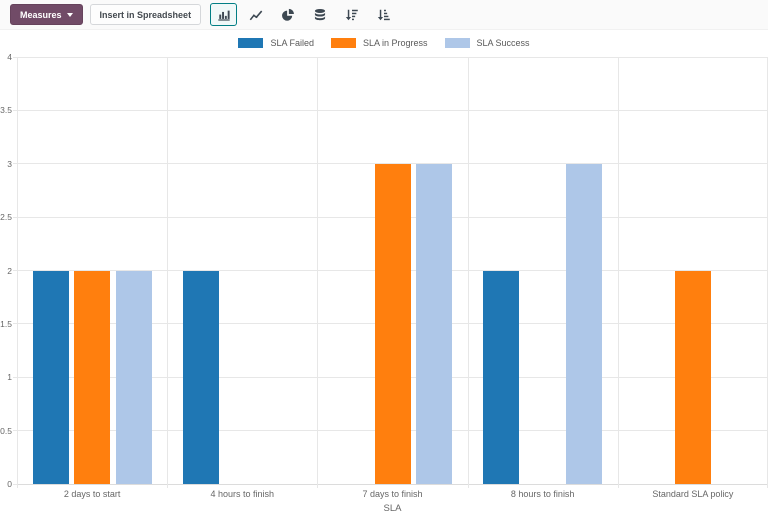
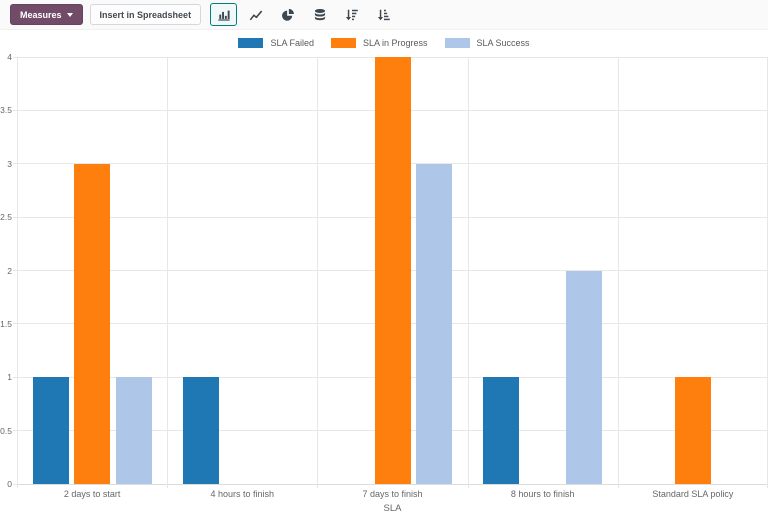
SLA Failed/2 days to start: 2 -> 1
SLA in Progress/2 days to start: 2 -> 3
SLA Success/2 days to start: 2 -> 1
SLA Failed/4 hours to finish: 2 -> 1
SLA in Progress/7 days to finish: 3 -> 4
SLA Failed/8 hours to finish: 2 -> 1
SLA Success/8 hours to finish: 3 -> 2
SLA in Progress/Standard SLA policy: 2 -> 1
